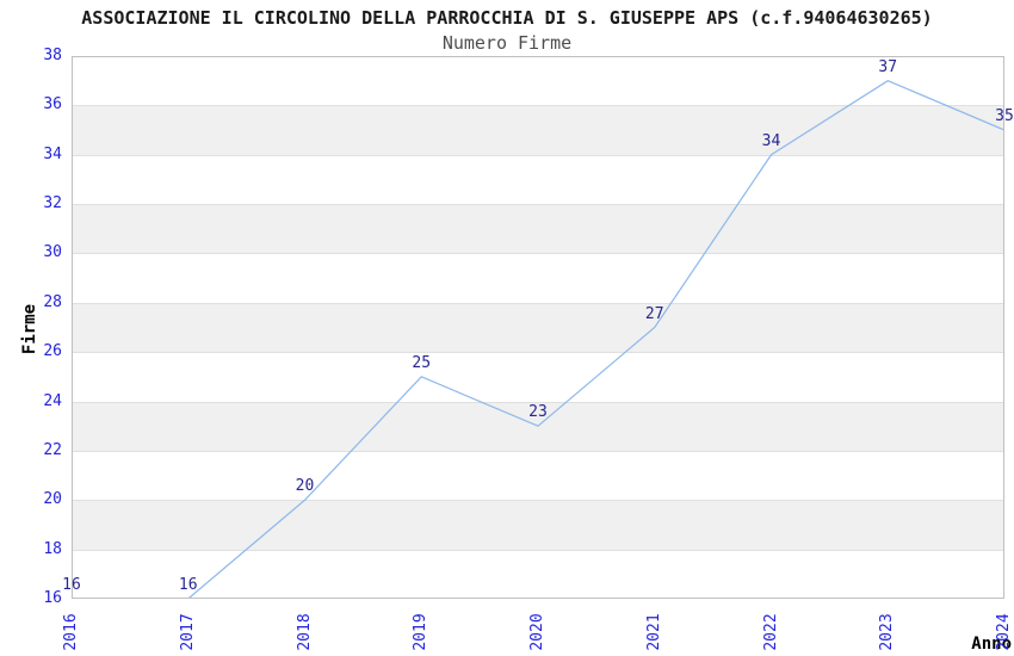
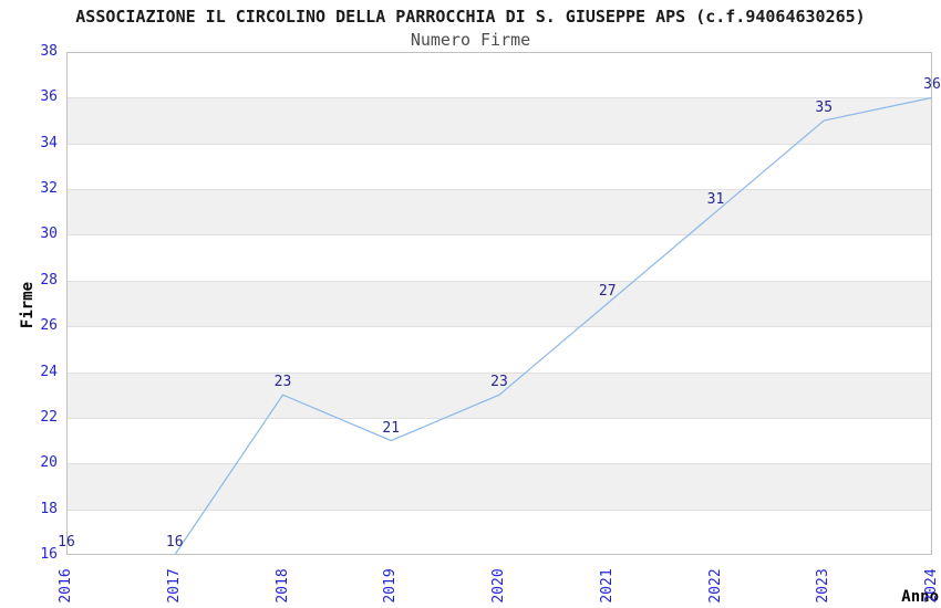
2018: 20 -> 23
2019: 25 -> 21
2022: 34 -> 31
2023: 37 -> 35
2024: 35 -> 36
